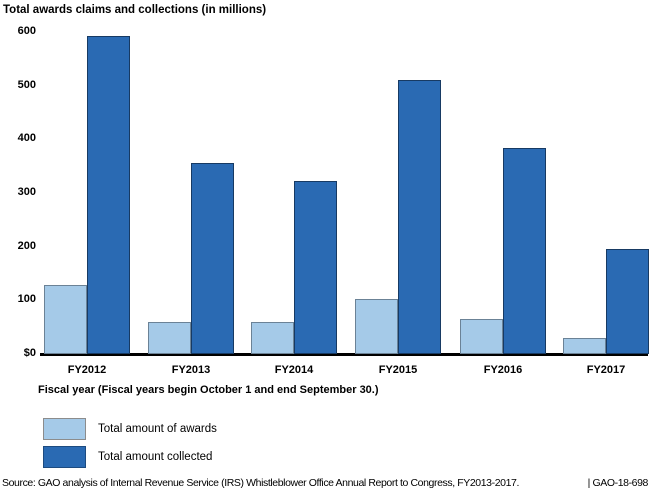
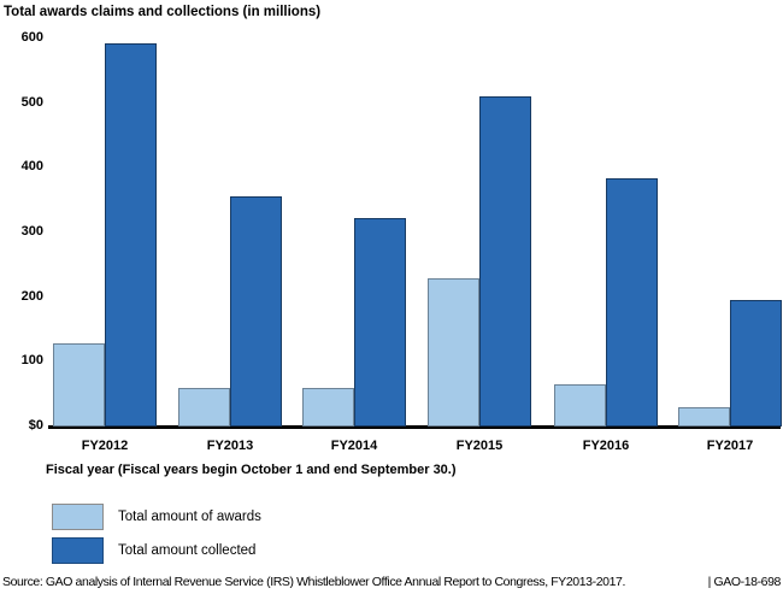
Total amount of awards/FY2015: 100 -> 230
